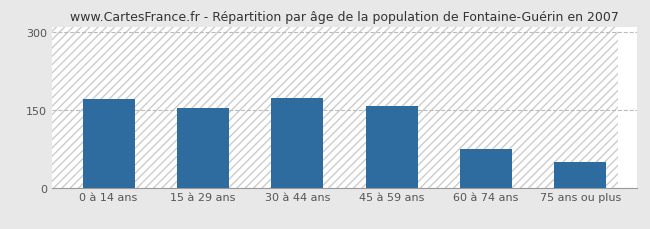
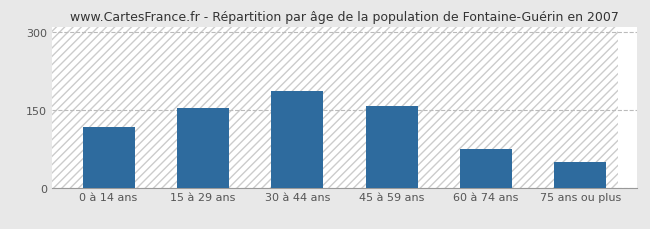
0 à 14 ans: 170 -> 116
30 à 44 ans: 173 -> 186
